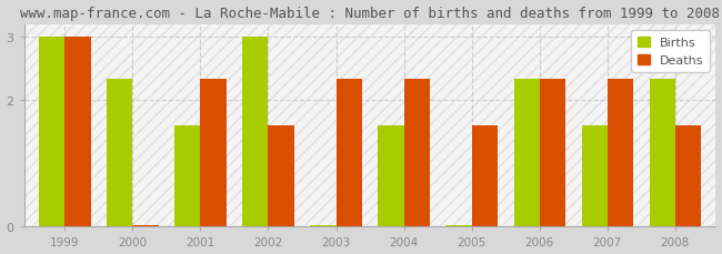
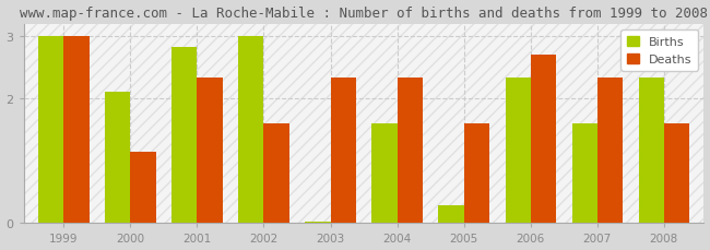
Births/2000: 2.33 -> 2.10
Deaths/2000: 0.02 -> 1.14
Births/2001: 1.60 -> 2.82
Births/2005: 0.02 -> 0.28
Deaths/2006: 2.33 -> 2.70
